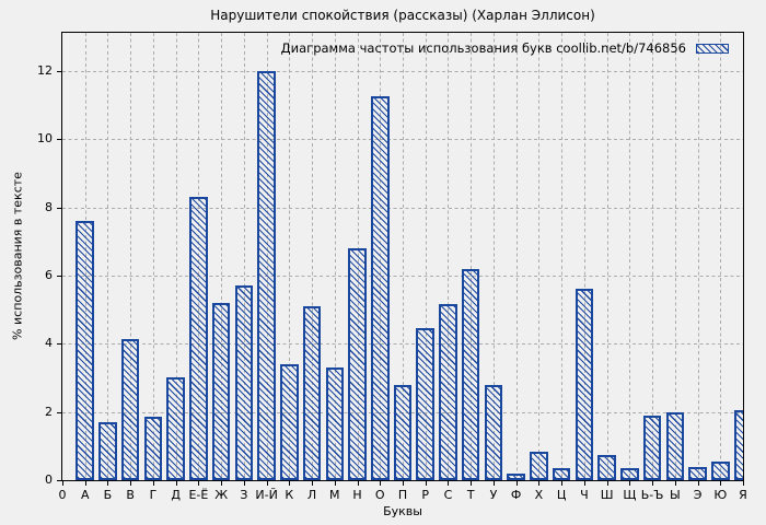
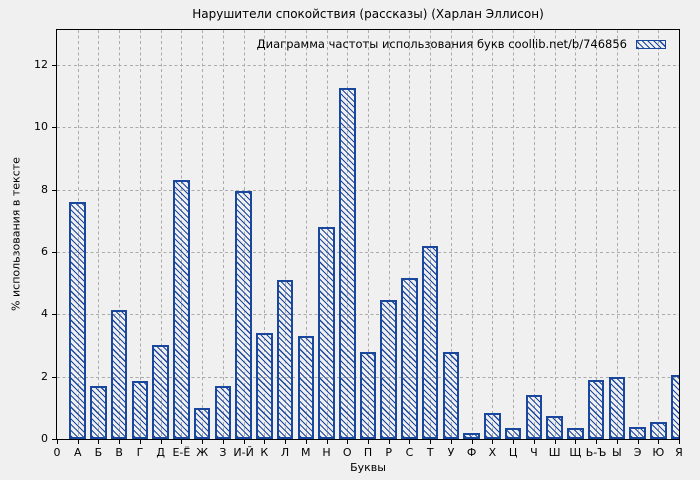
Ж: 5.2 -> 1.0
З: 5.7 -> 1.7
И-Й: 12.0 -> 8.0
Ч: 5.6 -> 1.4
